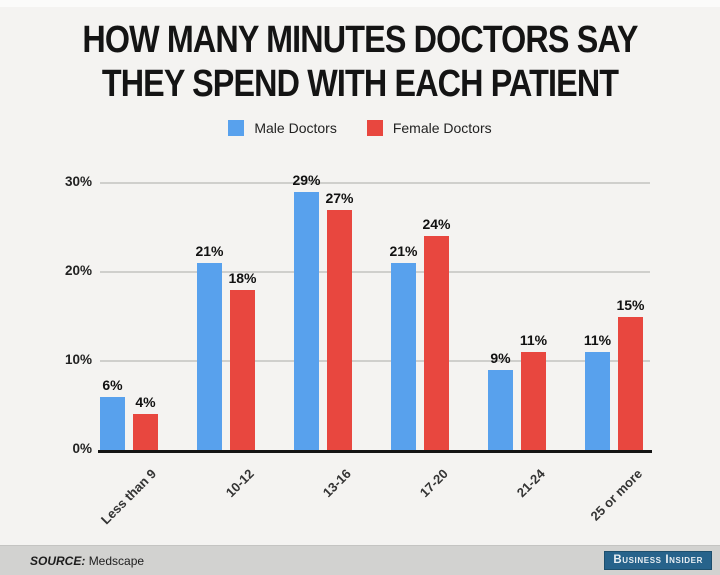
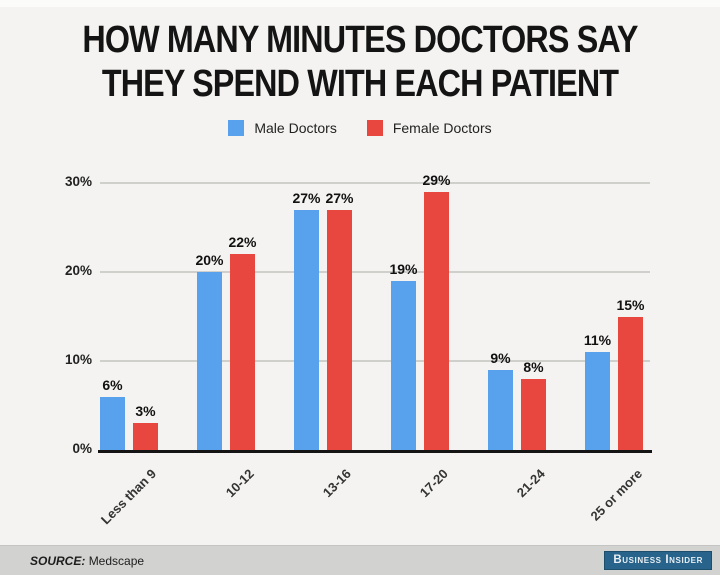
Female Doctors/Less than 9: 4% -> 3%
Male Doctors/10-12: 21% -> 20%
Female Doctors/10-12: 18% -> 22%
Male Doctors/13-16: 29% -> 27%
Male Doctors/17-20: 21% -> 19%
Female Doctors/17-20: 24% -> 29%
Female Doctors/21-24: 11% -> 8%
